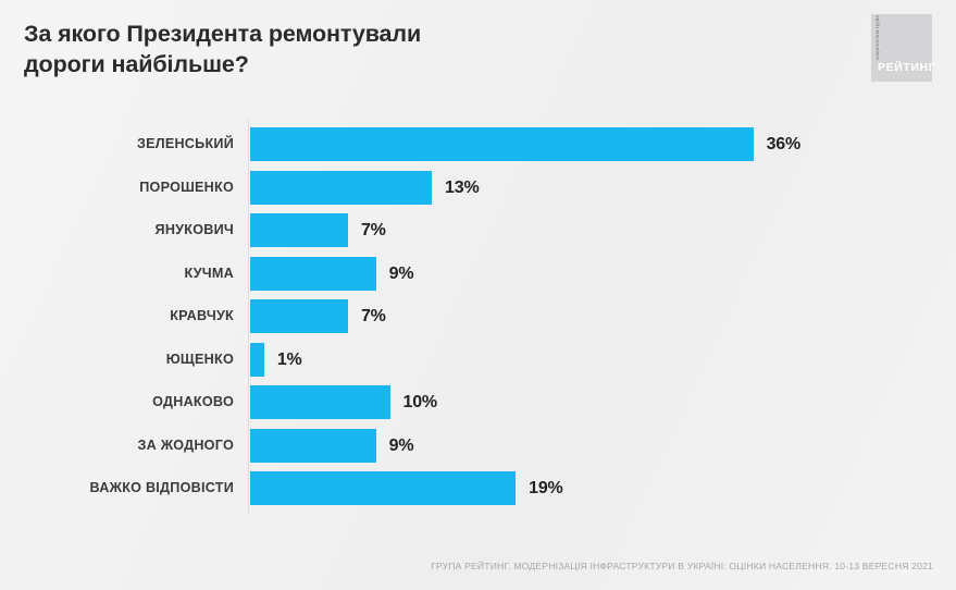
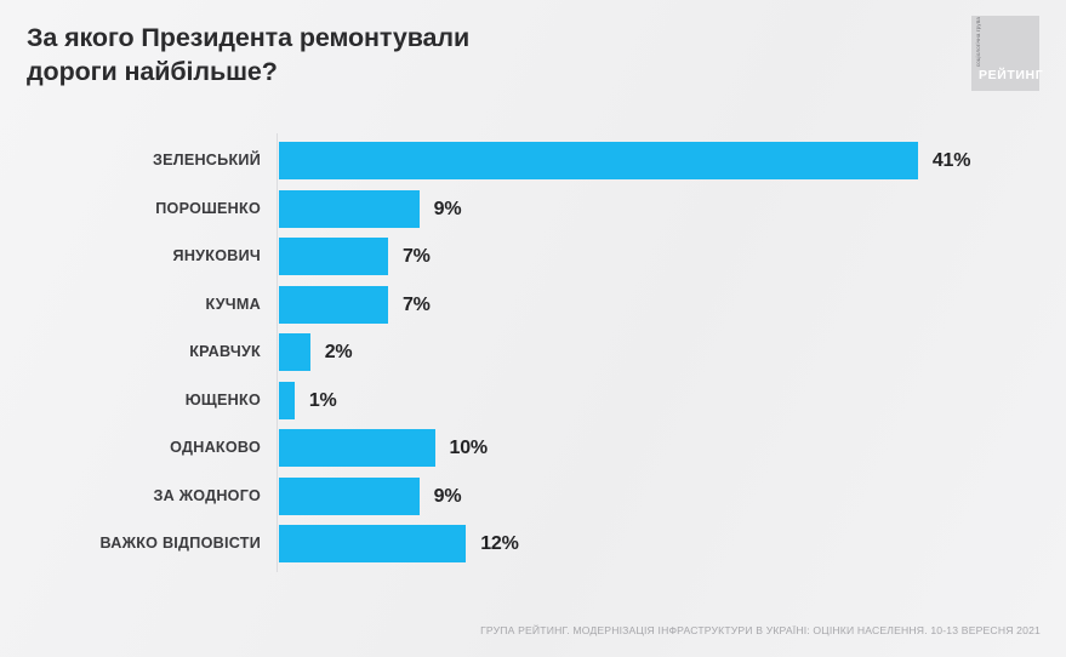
ЗЕЛЕНСЬКИЙ: 36% -> 41%
ПОРОШЕНКО: 13% -> 9%
КУЧМА: 9% -> 7%
КРАВЧУК: 7% -> 2%
ВАЖКО ВІДПОВІСТИ: 19% -> 12%
